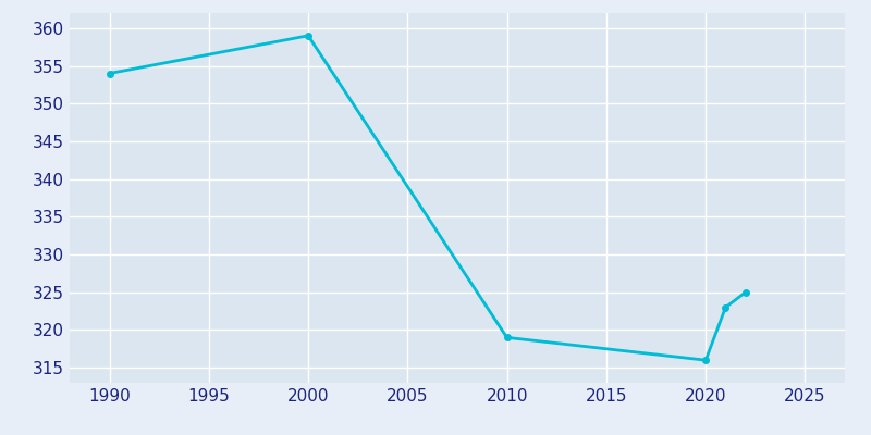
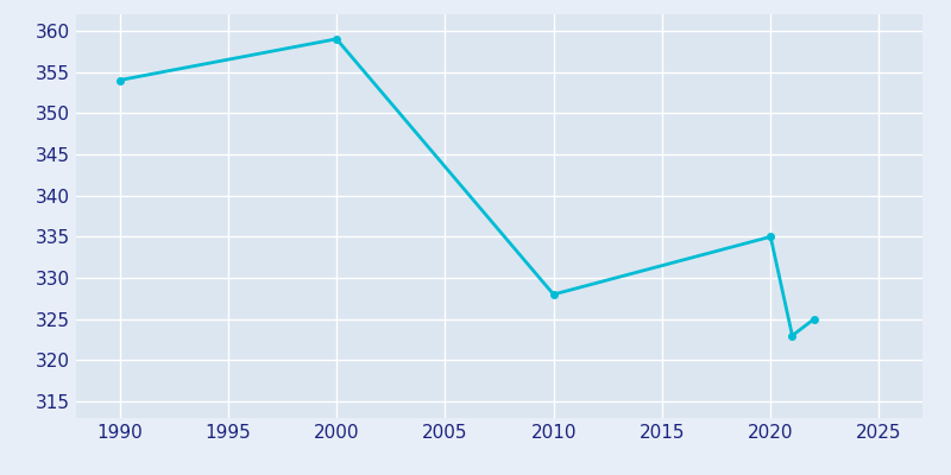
2010: 319 -> 328
2020: 316 -> 335
